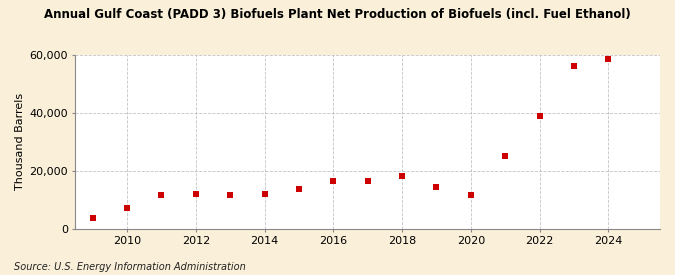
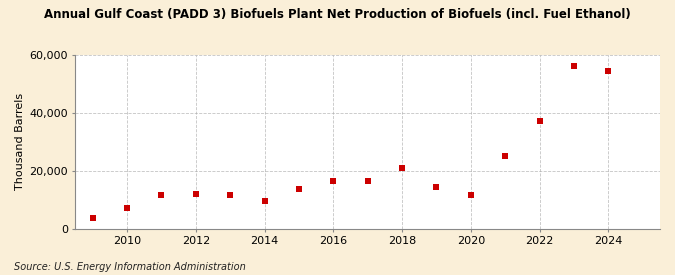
2014: 12,000 -> 9,500
2018: 18,000 -> 21,000
2022: 39,000 -> 37,000
2024: 58,500 -> 54,500
